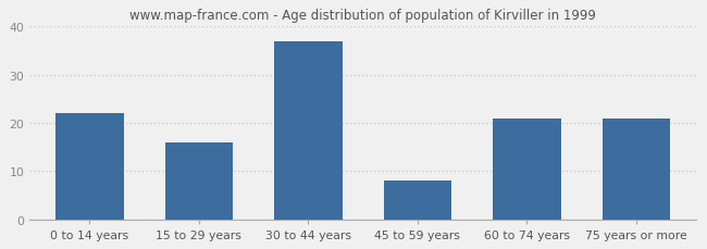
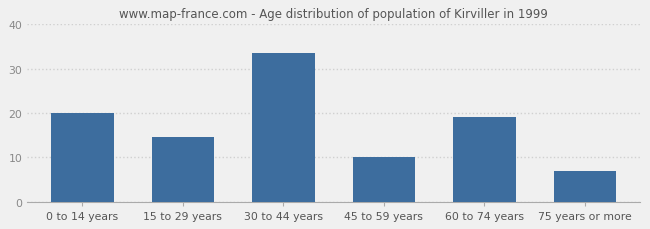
0 to 14 years: 22.0 -> 20.0
15 to 29 years: 16.0 -> 14.5
30 to 44 years: 37.0 -> 33.5
45 to 59 years: 8.0 -> 10.0
60 to 74 years: 21.0 -> 19.0
75 years or more: 21.0 -> 7.0
